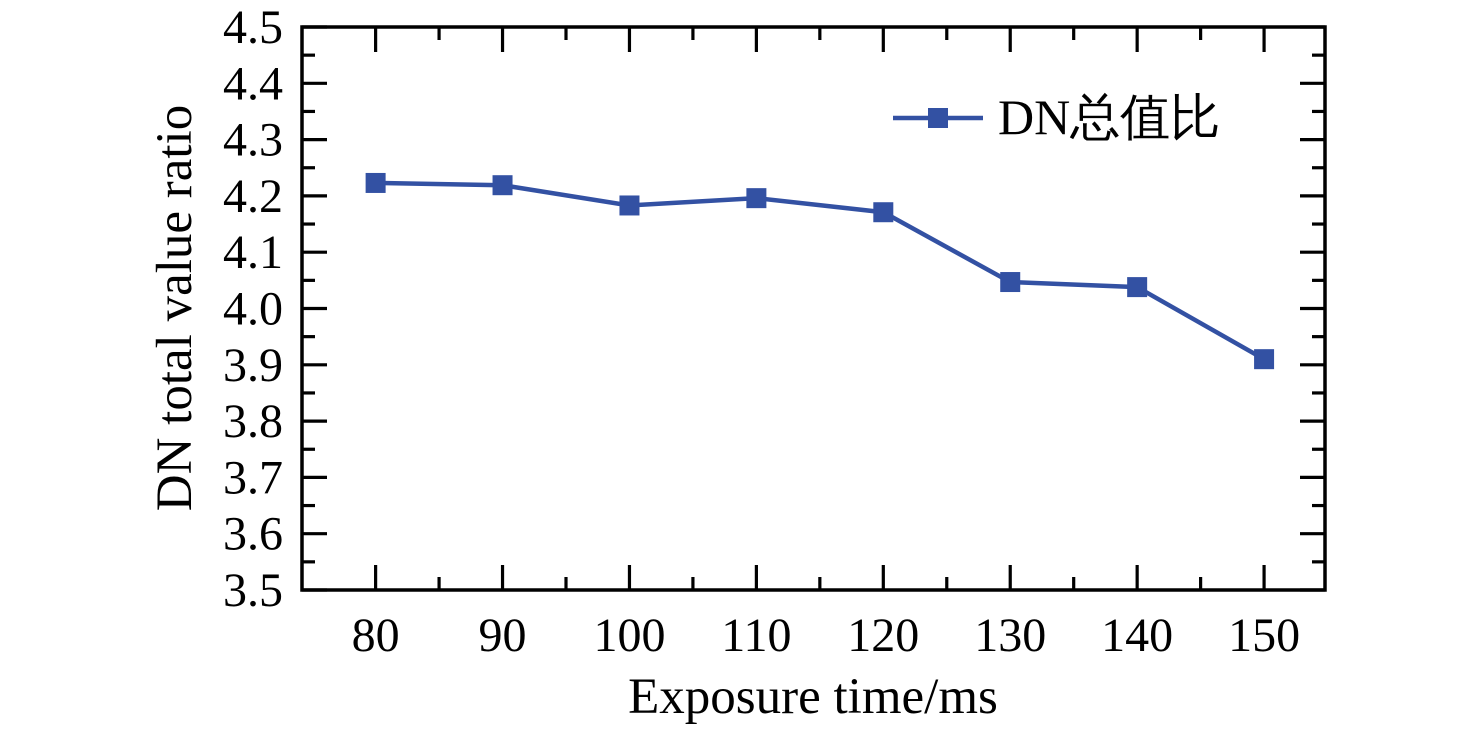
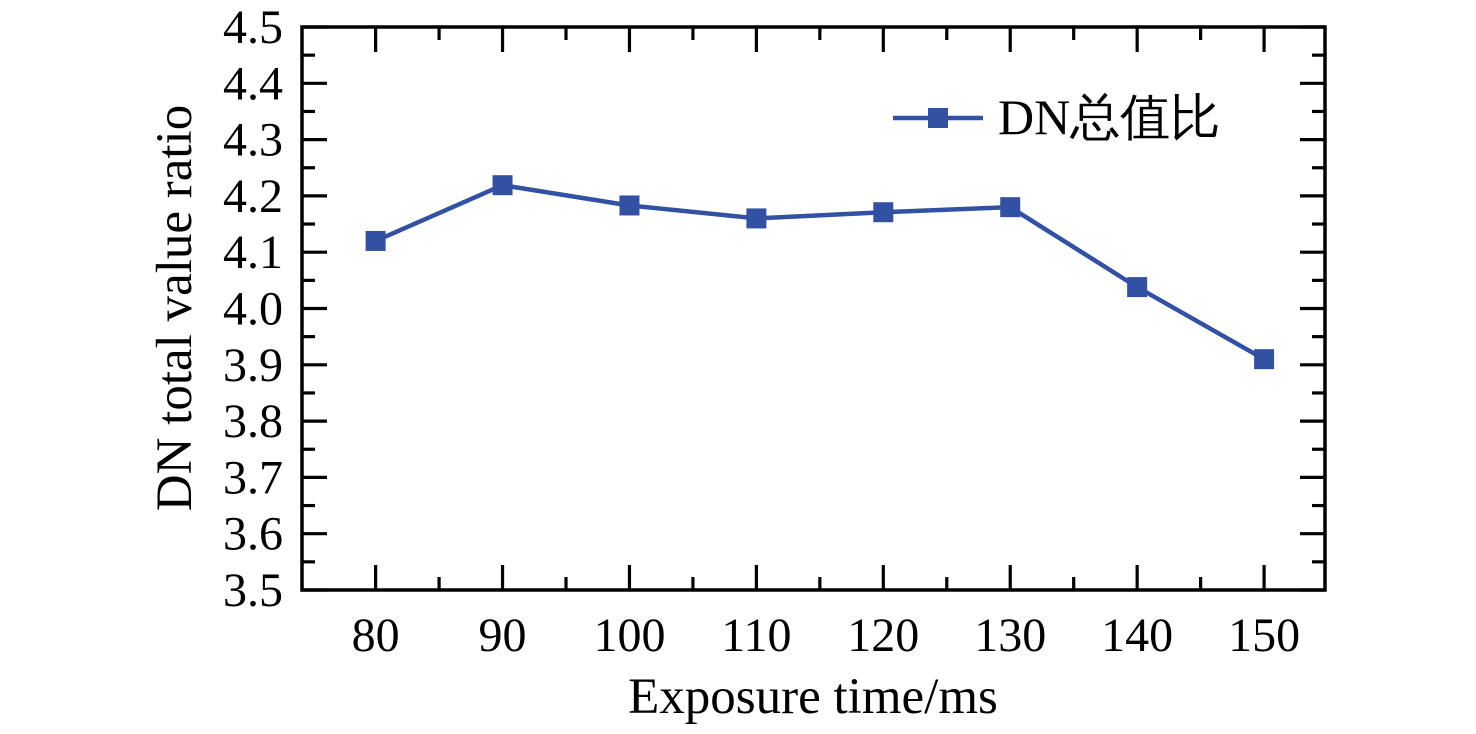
80: 4.22 -> 4.12
110: 4.20 -> 4.16
130: 4.05 -> 4.18
